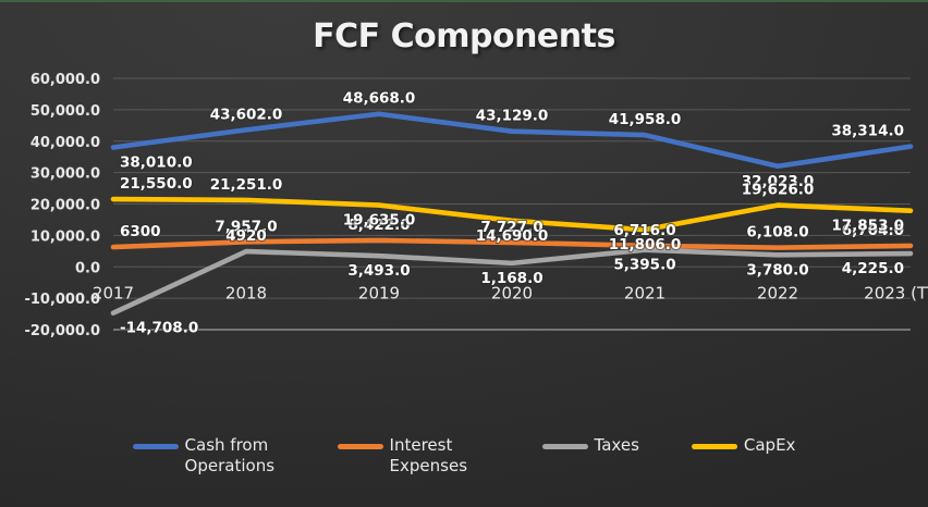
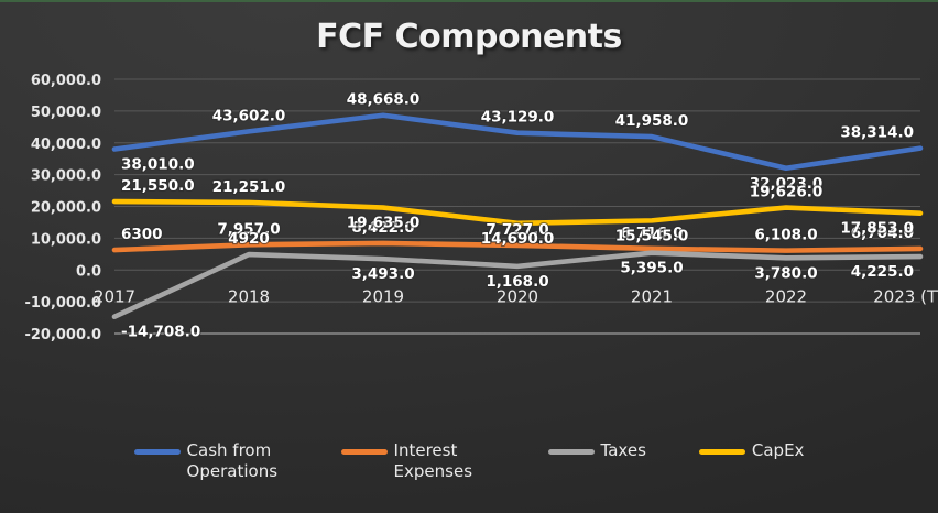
CapEx/2021: 11,806.0 -> 15,545.0
